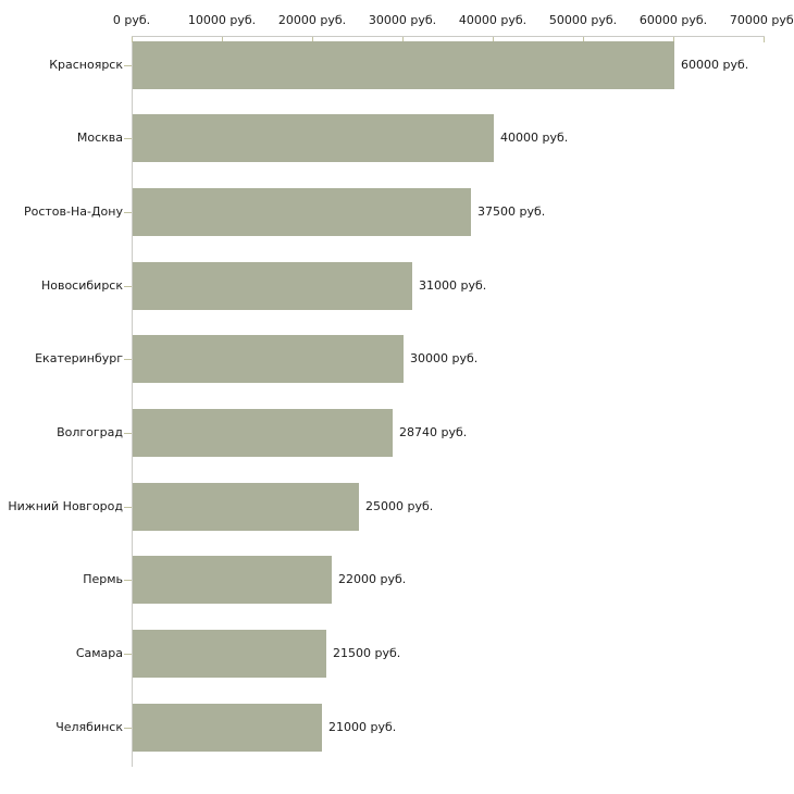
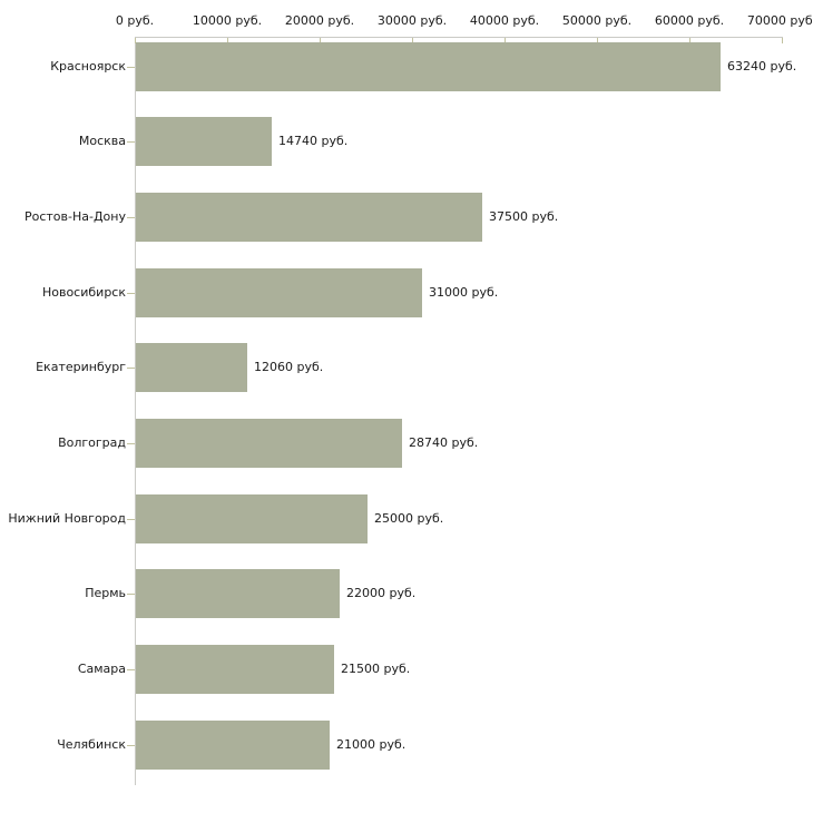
Красноярск: 60000 -> 63240
Москва: 40000 -> 14740
Екатеринбург: 30000 -> 12060
